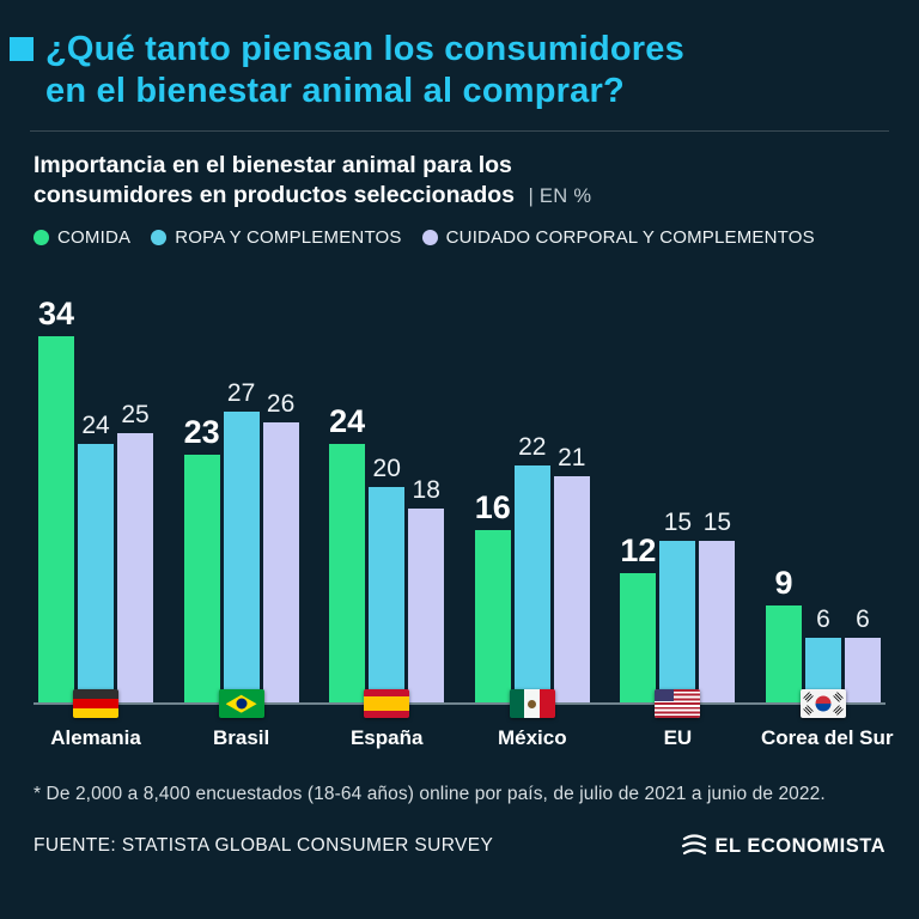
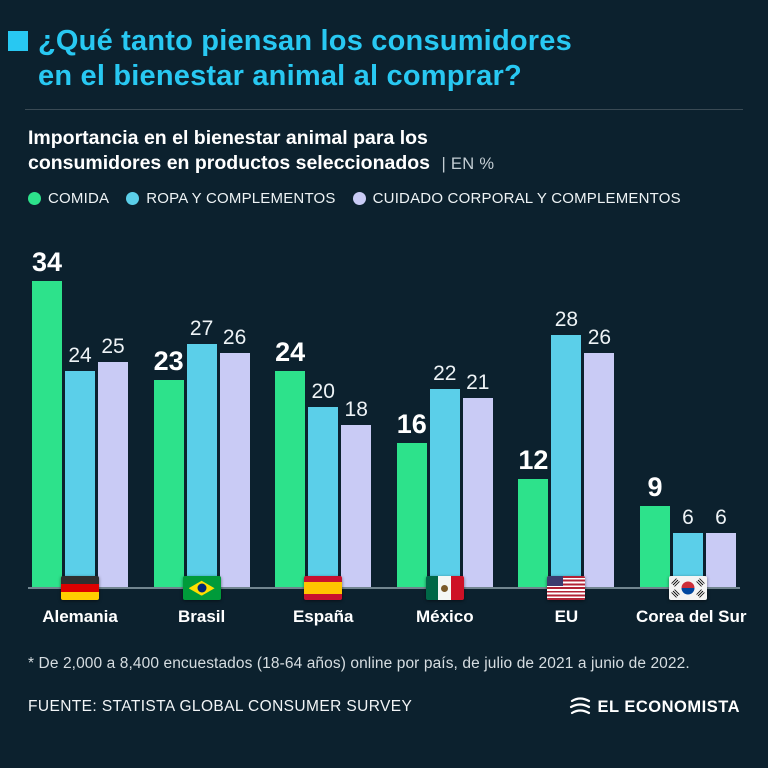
ROPA Y COMPLEMENTOS/EU: 15 -> 28
CUIDADO CORPORAL Y COMPLEMENTOS/EU: 15 -> 26
